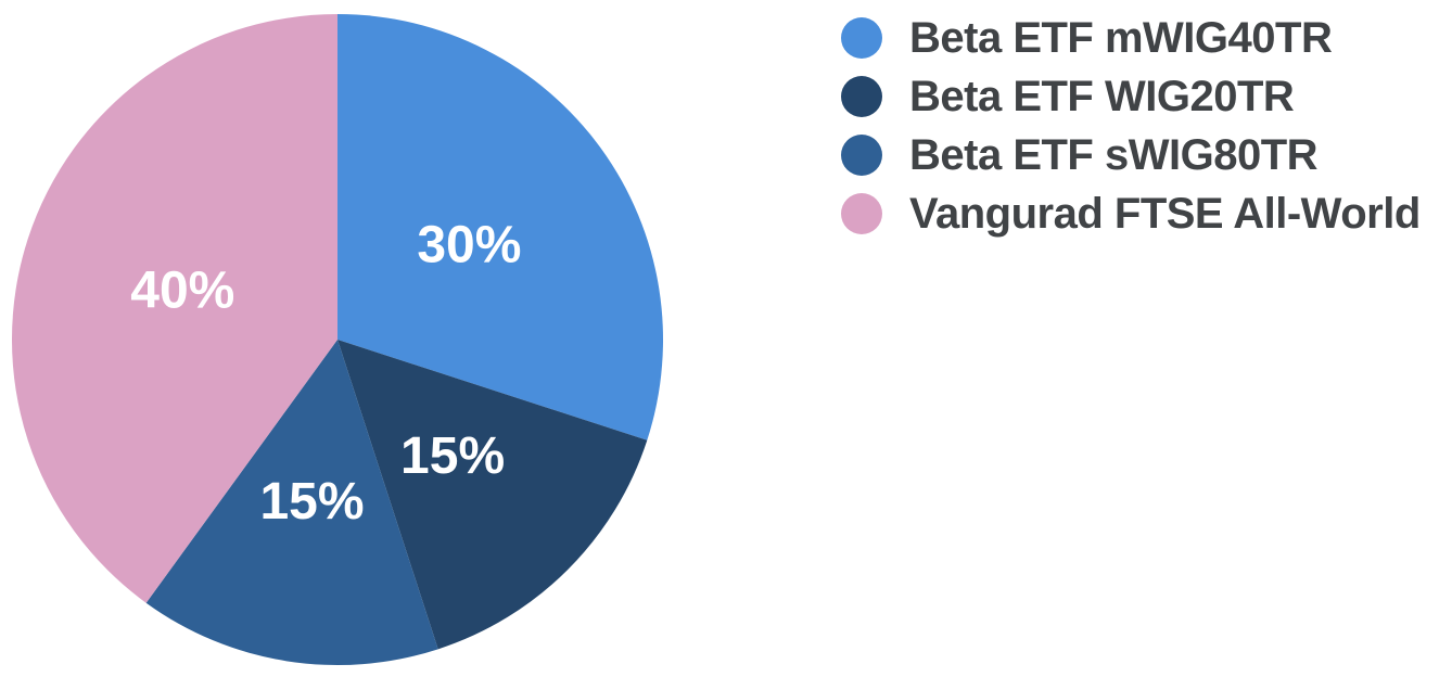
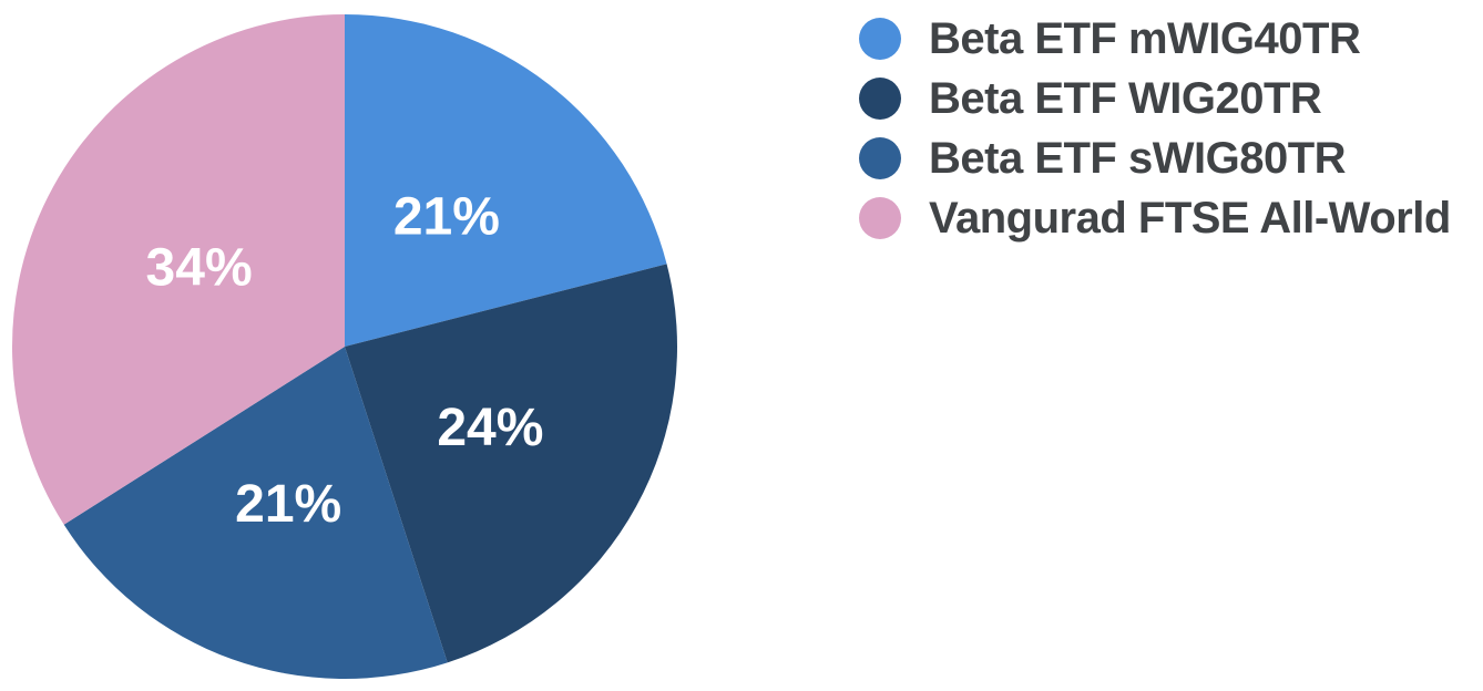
Beta ETF mWIG40TR: 30% -> 21%
Beta ETF WIG20TR: 15% -> 24%
Beta ETF sWIG80TR: 15% -> 21%
Vangurad FTSE All-World: 40% -> 34%
